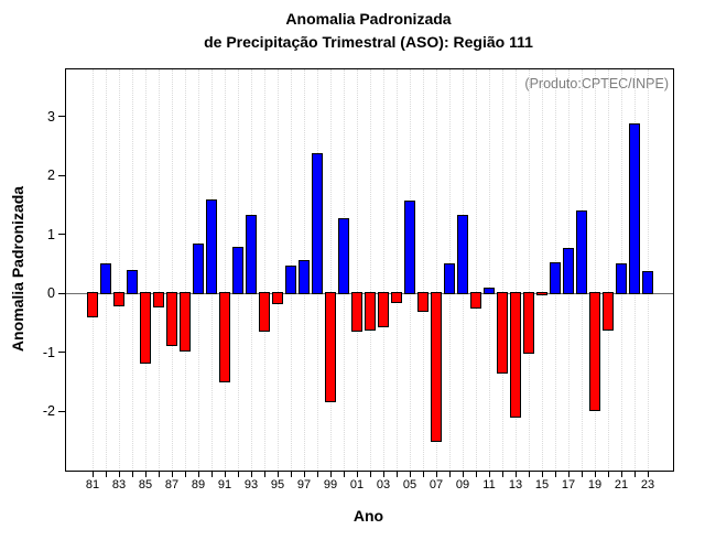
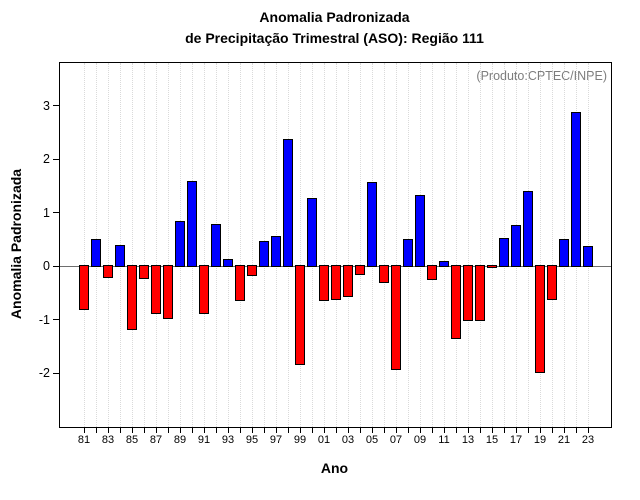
81: -0.4 -> -0.8
91: -1.5 -> -0.9
93: 1.3 -> 0.1
07: -2.5 -> -1.9
13: -2.1 -> -1.0
